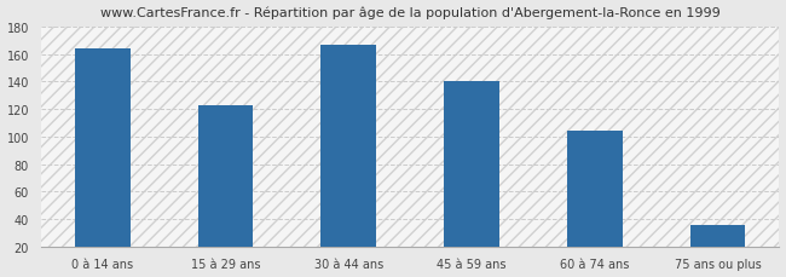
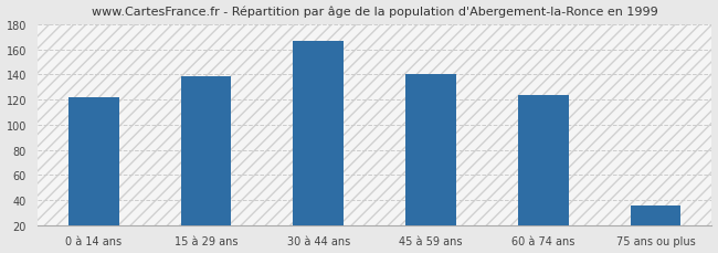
0 à 14 ans: 164 -> 122
15 à 29 ans: 123 -> 139
60 à 74 ans: 104 -> 124
